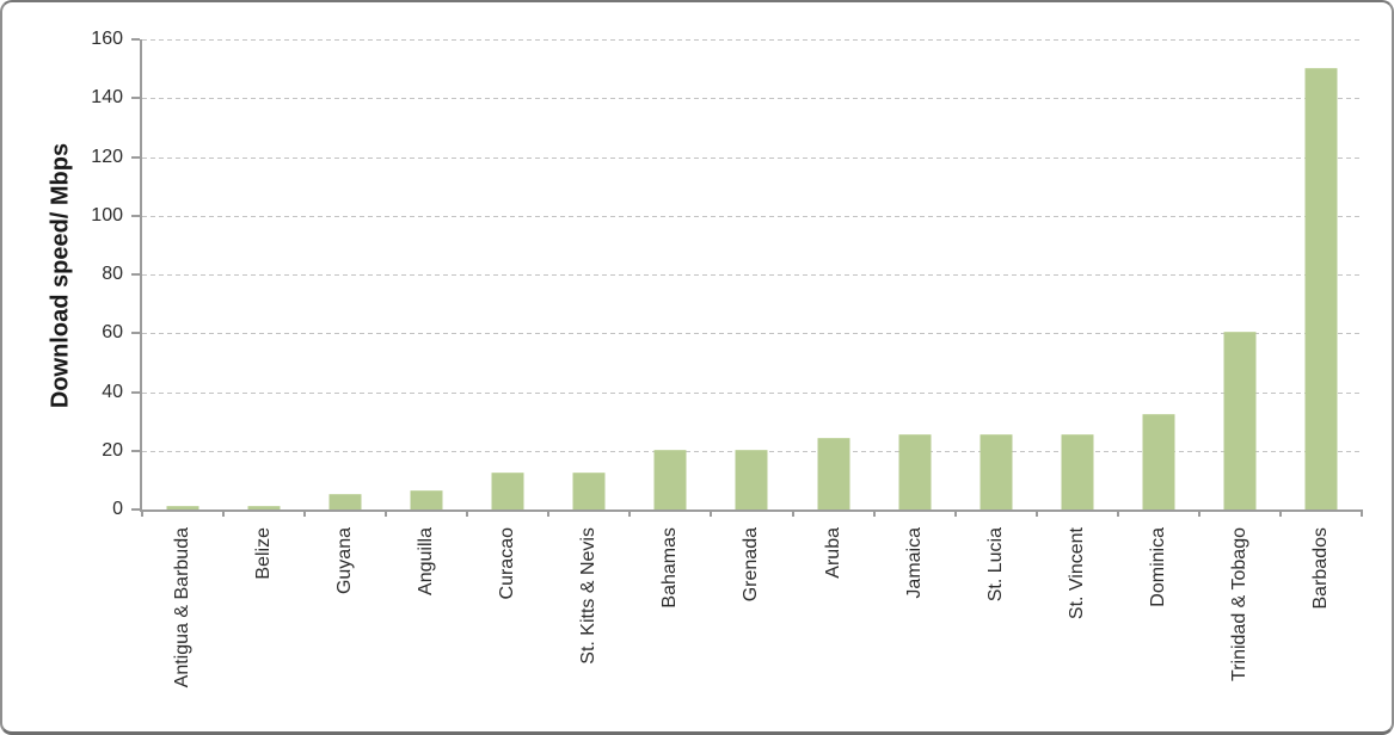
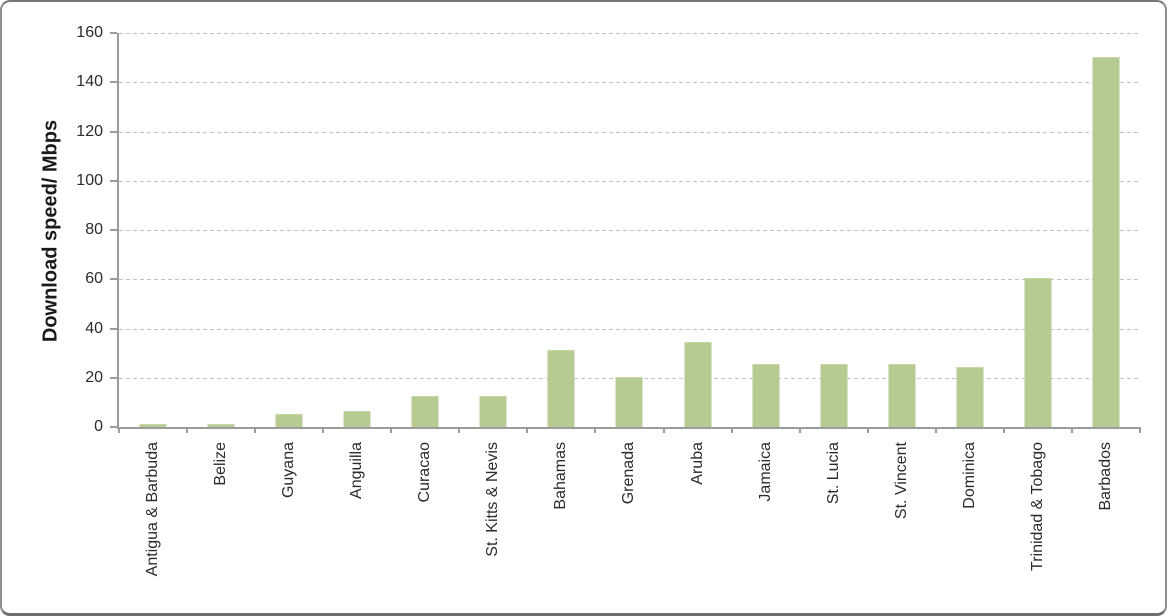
Bahamas: 20 -> 31
Aruba: 24 -> 34
Dominica: 32 -> 24
